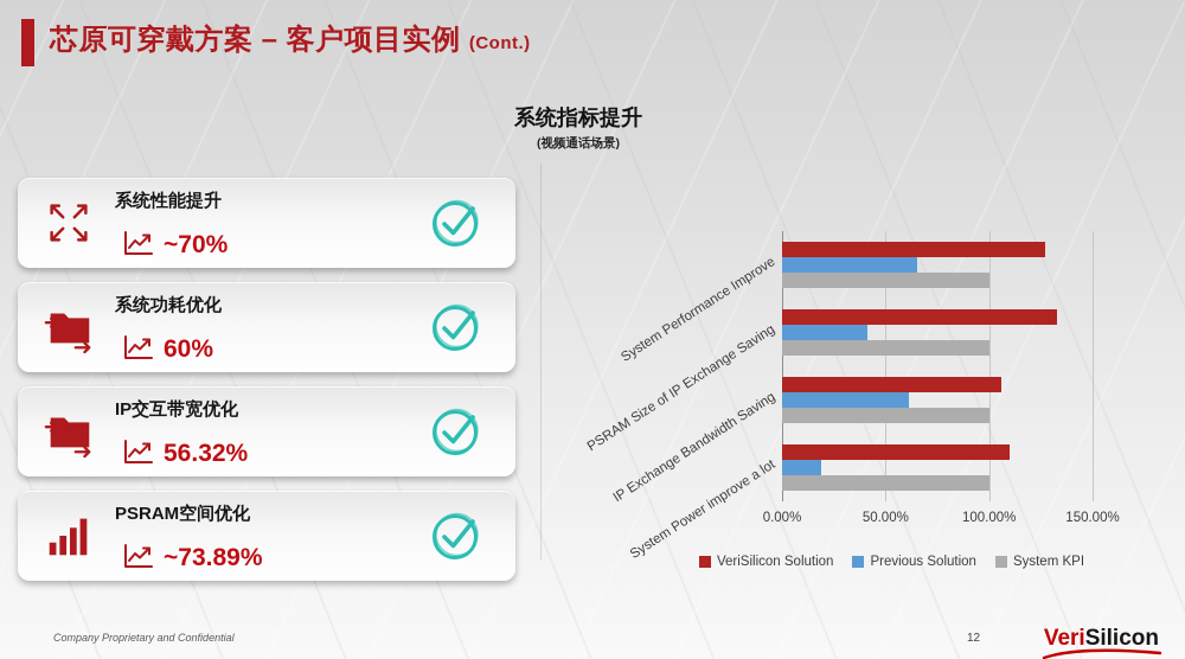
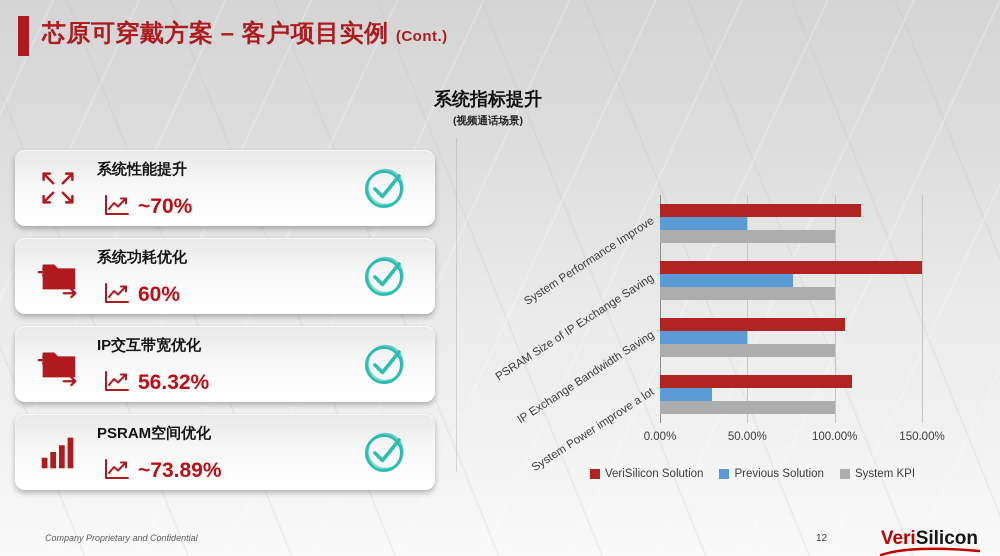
VeriSilicon Solution/System Performance Improve: 127% -> 115%
Previous Solution/System Performance Improve: 65% -> 50%
VeriSilicon Solution/PSRAM Size of IP Exchange Saving: 133% -> 150%
Previous Solution/PSRAM Size of IP Exchange Saving: 41% -> 76%
Previous Solution/IP Exchange Bandwidth Saving: 61% -> 50%
Previous Solution/System Power improve a lot: 19% -> 30%
